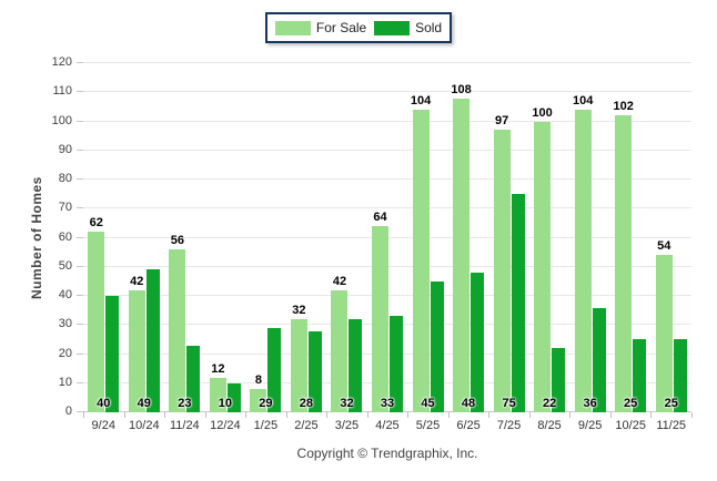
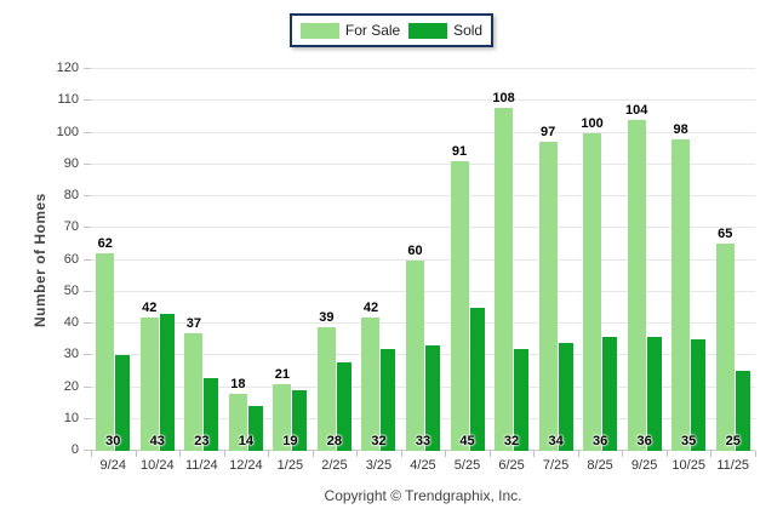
Sold/9/24: 40 -> 30
Sold/10/24: 49 -> 43
For Sale/11/24: 56 -> 37
For Sale/12/24: 12 -> 18
Sold/12/24: 10 -> 14
For Sale/1/25: 8 -> 21
Sold/1/25: 29 -> 19
For Sale/2/25: 32 -> 39
For Sale/4/25: 64 -> 60
For Sale/5/25: 104 -> 91
Sold/6/25: 48 -> 32
Sold/7/25: 75 -> 34
Sold/8/25: 22 -> 36
For Sale/10/25: 102 -> 98
Sold/10/25: 25 -> 35
For Sale/11/25: 54 -> 65
